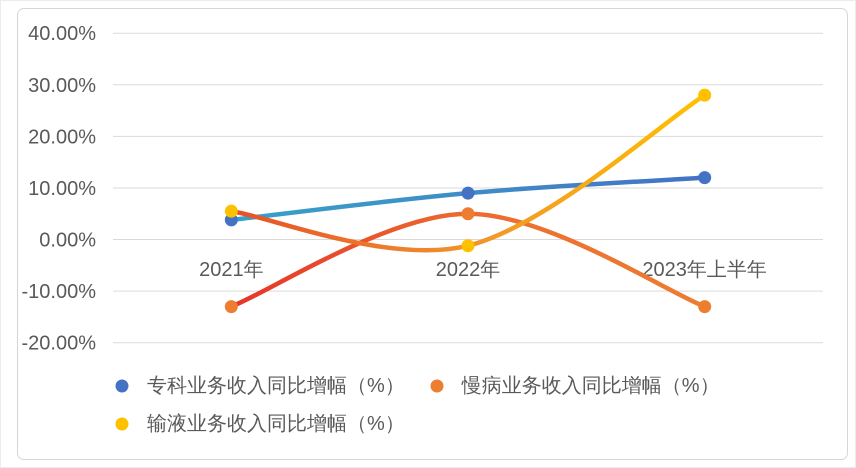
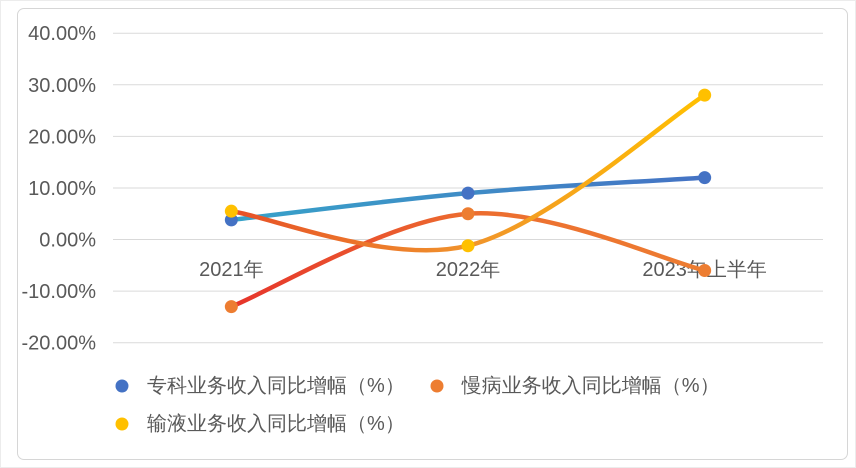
慢病业务收入同比增幅（%）/2023年上半年: -13% -> -6%
